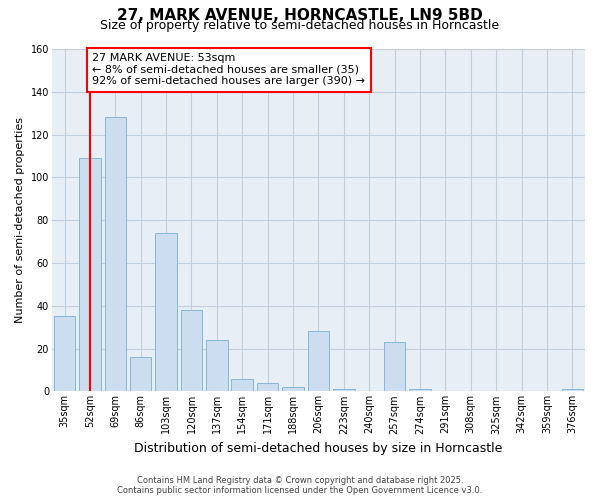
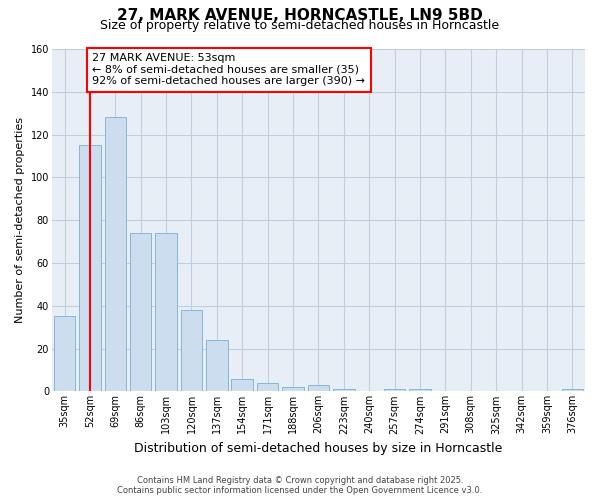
52sqm: 109 -> 115
86sqm: 16 -> 74
206sqm: 28 -> 3
257sqm: 23 -> 1
